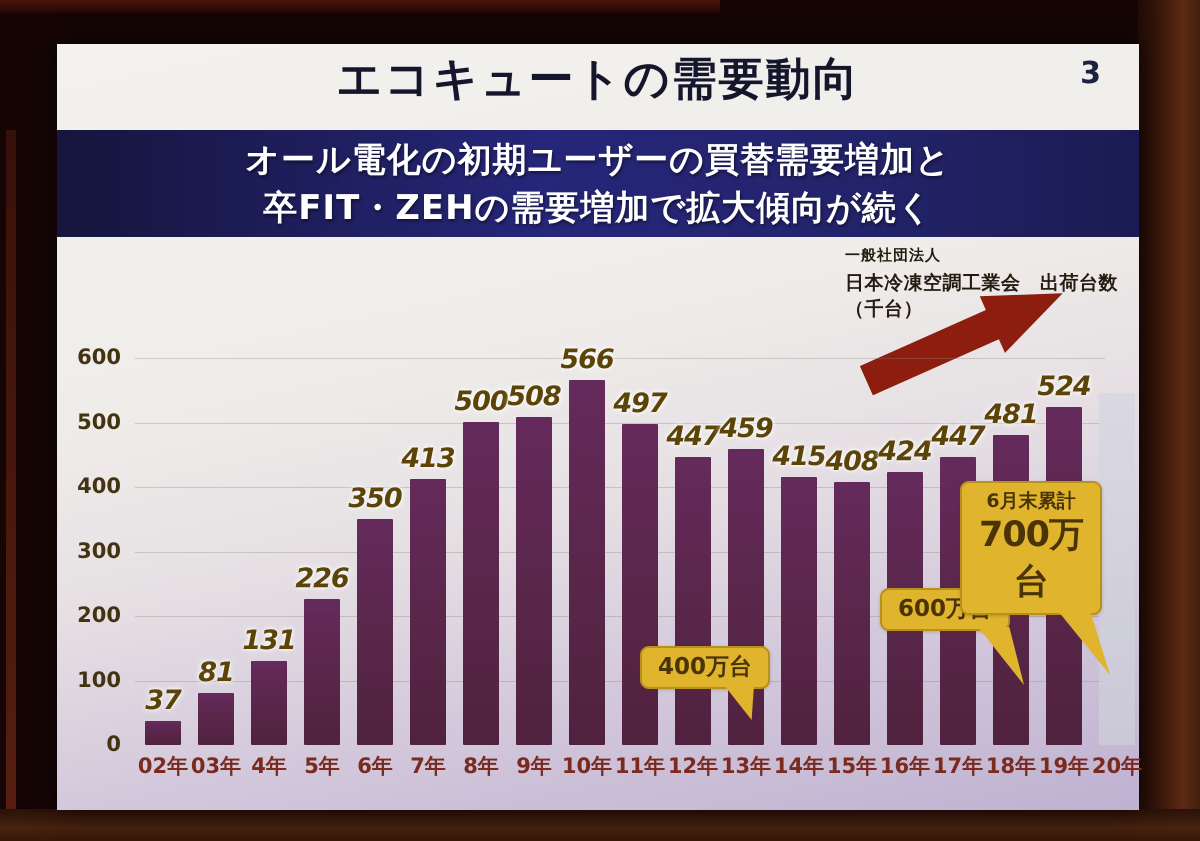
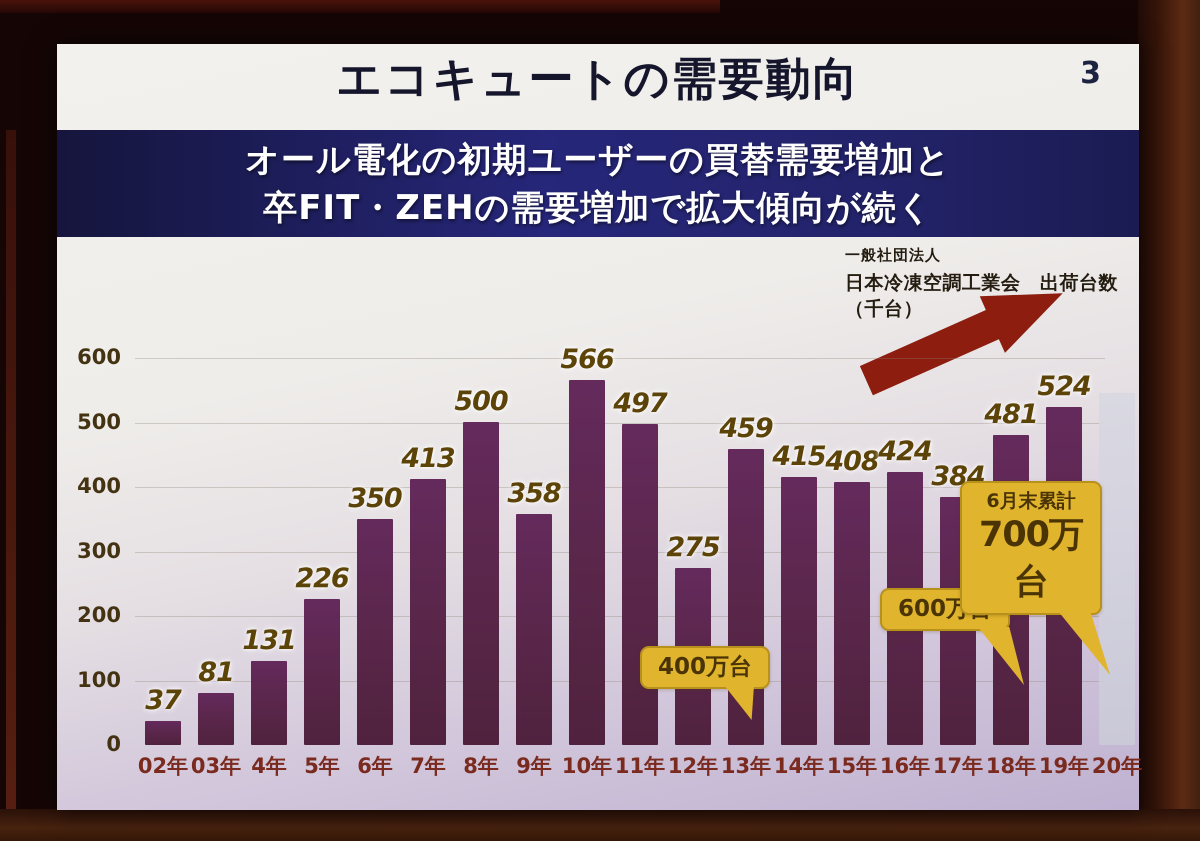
9年: 508 -> 358
12年: 447 -> 275
17年: 447 -> 384
